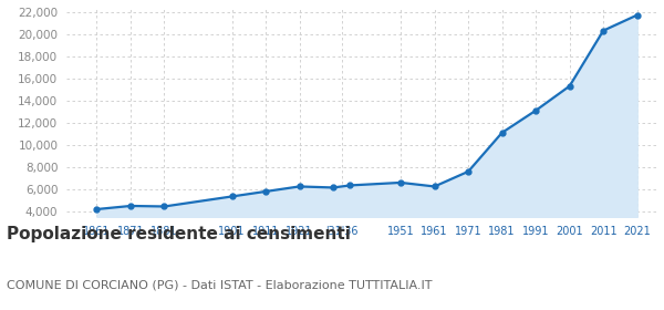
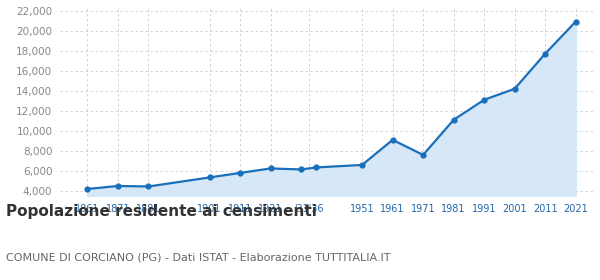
1961: 6,200 -> 9,100
2001: 15,300 -> 14,200
2011: 20,300 -> 17,700
2021: 21,700 -> 20,900
